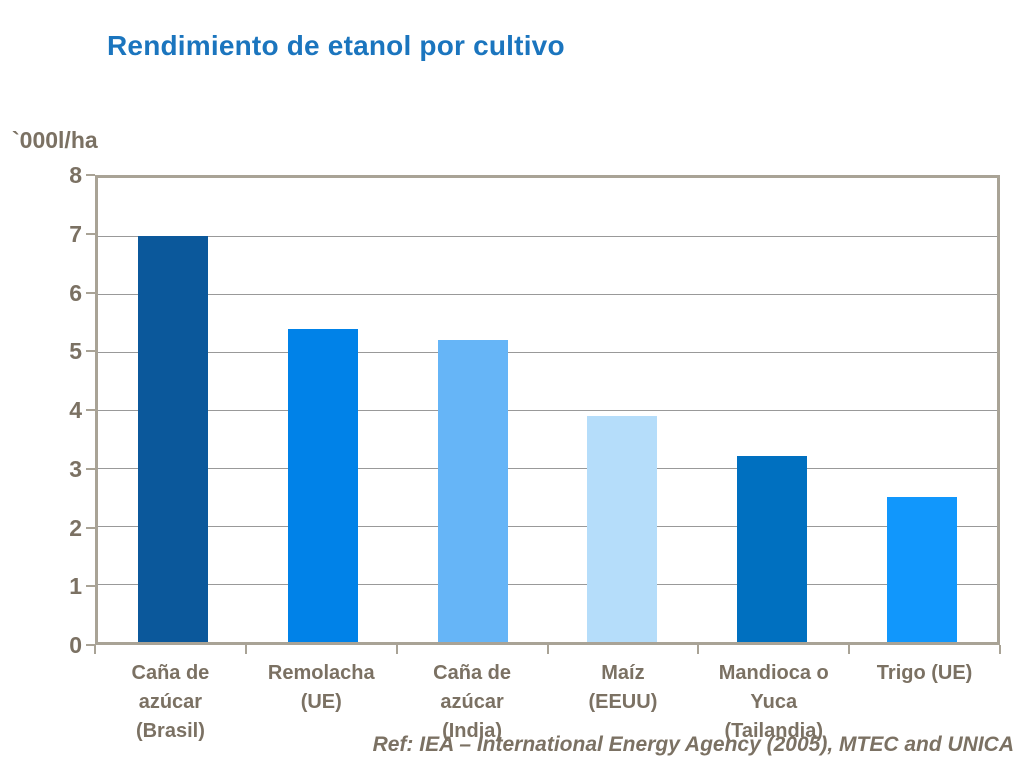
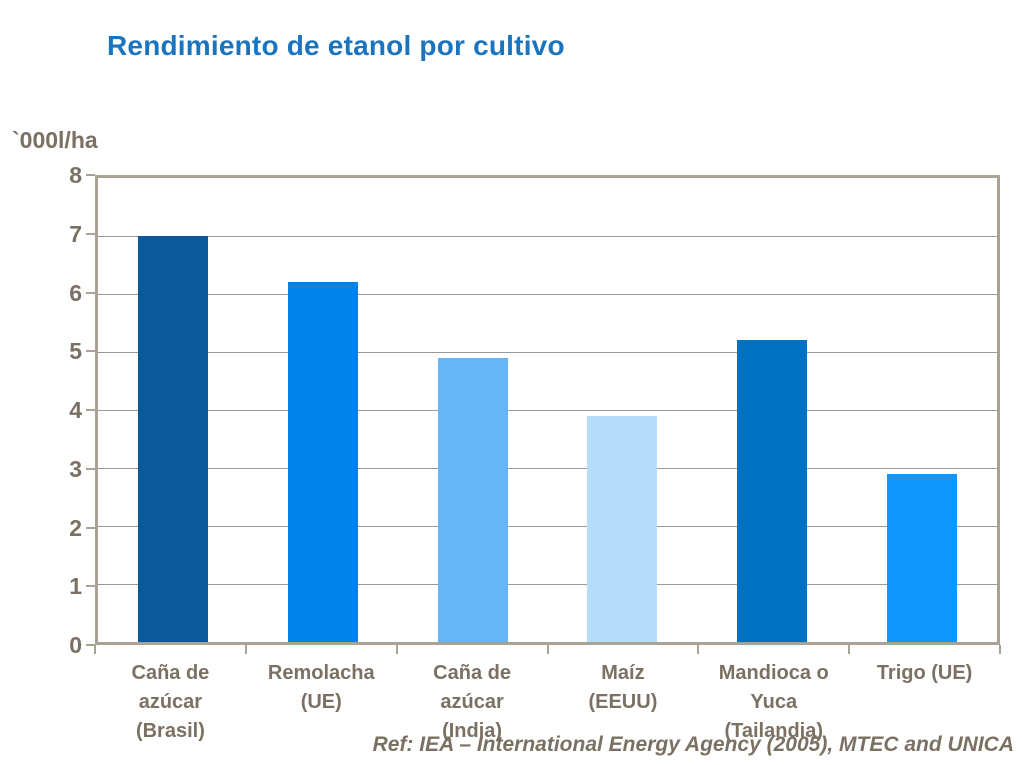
Remolacha (UE): 5.4 -> 6.2
Caña de azúcar (India): 5.2 -> 4.9
Mandioca o Yuca (Tailandia): 3.2 -> 5.2
Trigo (UE): 2.5 -> 2.9
